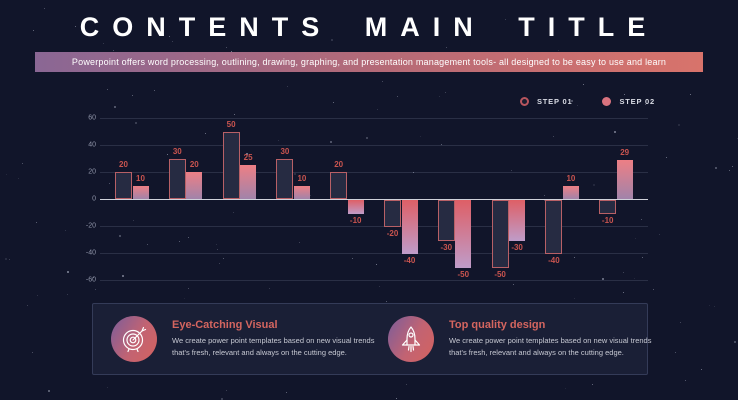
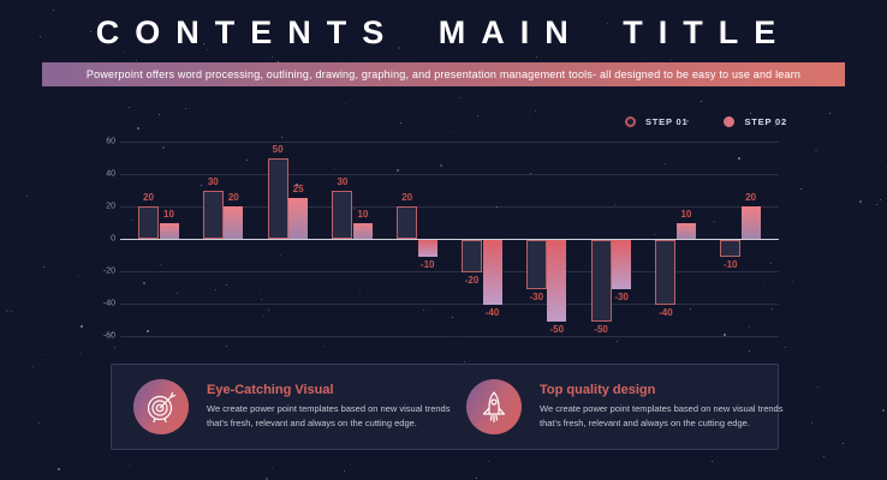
STEP 02/10: 29 -> 20
